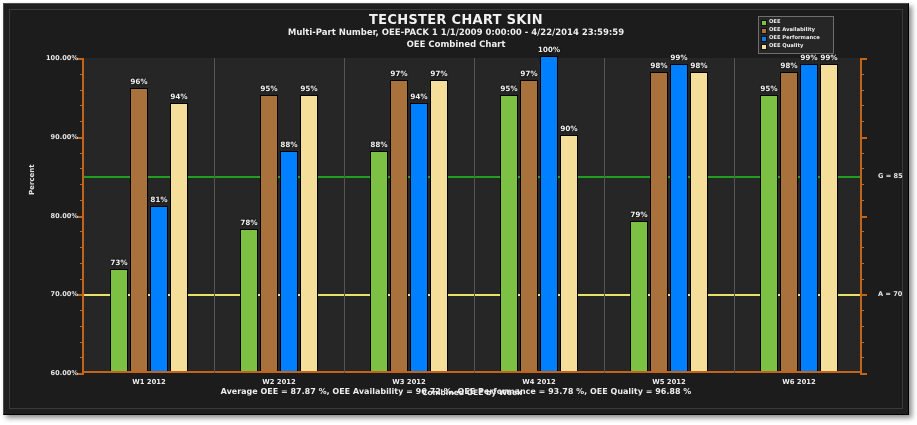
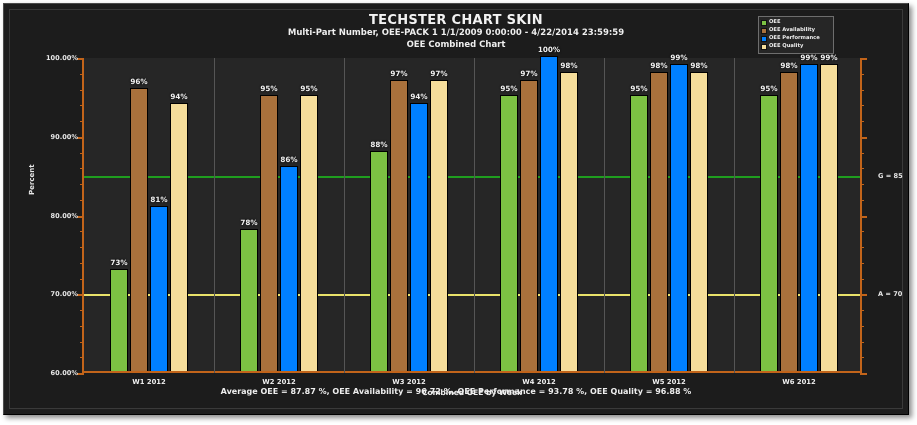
OEE Performance/W2 2012: 88% -> 86%
OEE Quality/W4 2012: 90% -> 98%
OEE/W5 2012: 79% -> 95%
